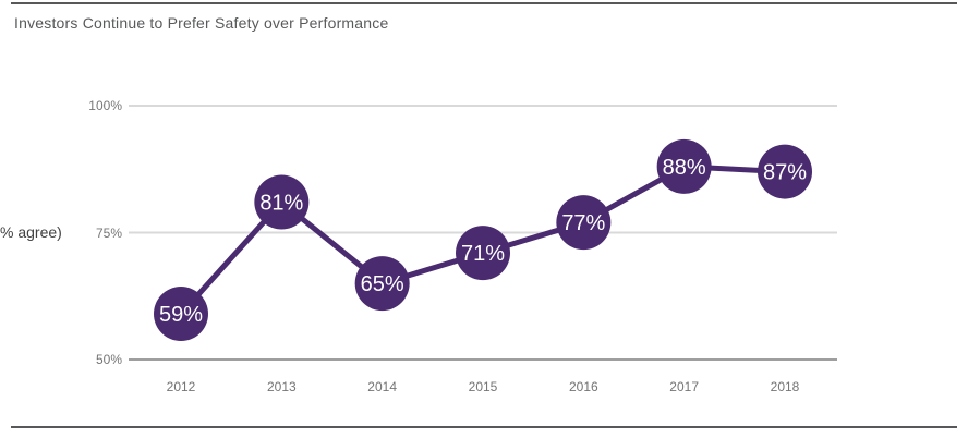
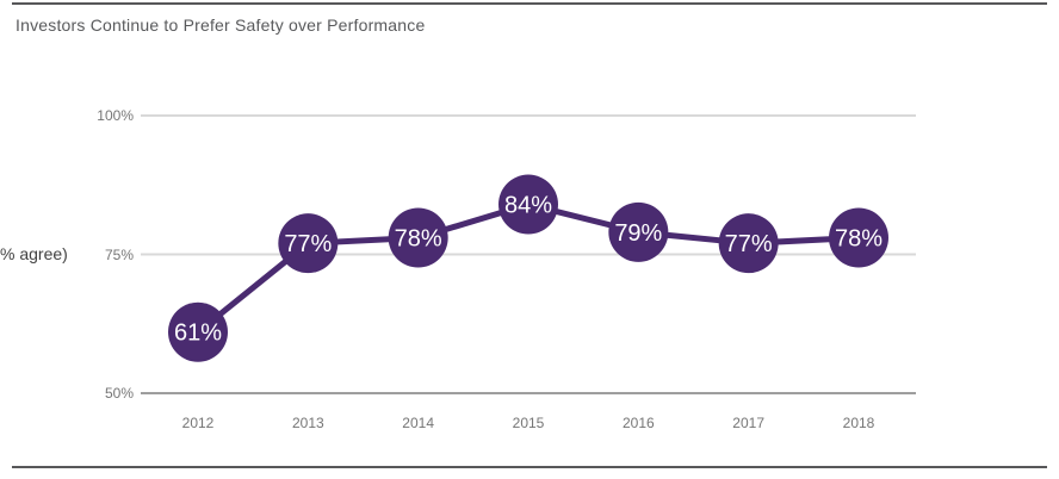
2012: 59% -> 61%
2013: 81% -> 77%
2014: 65% -> 78%
2015: 71% -> 84%
2016: 77% -> 79%
2017: 88% -> 77%
2018: 87% -> 78%
